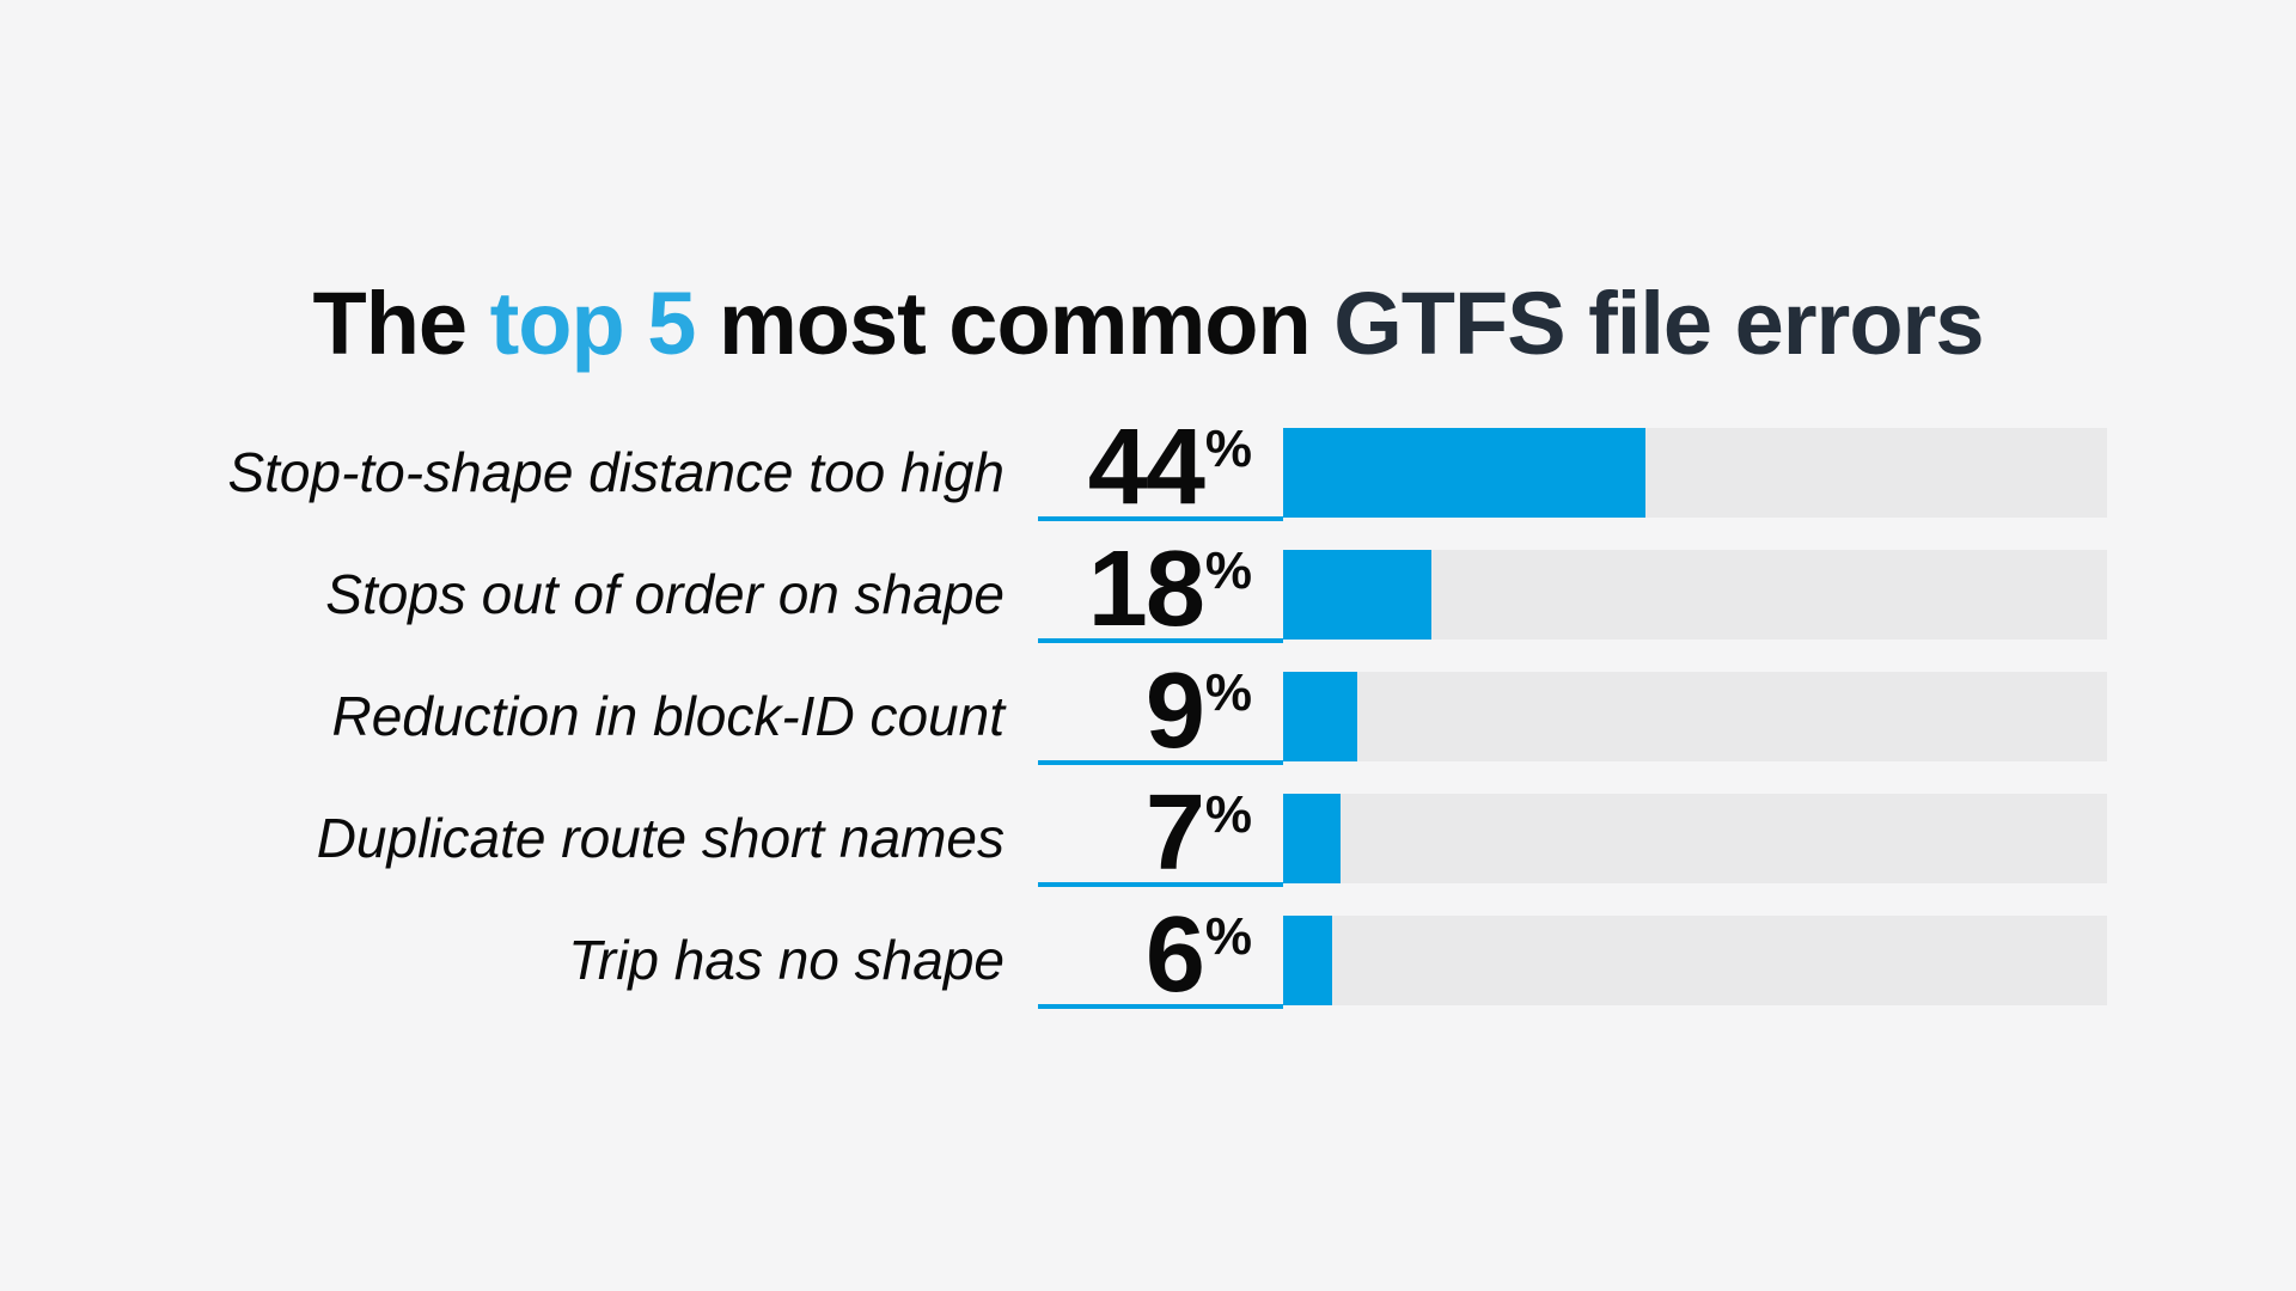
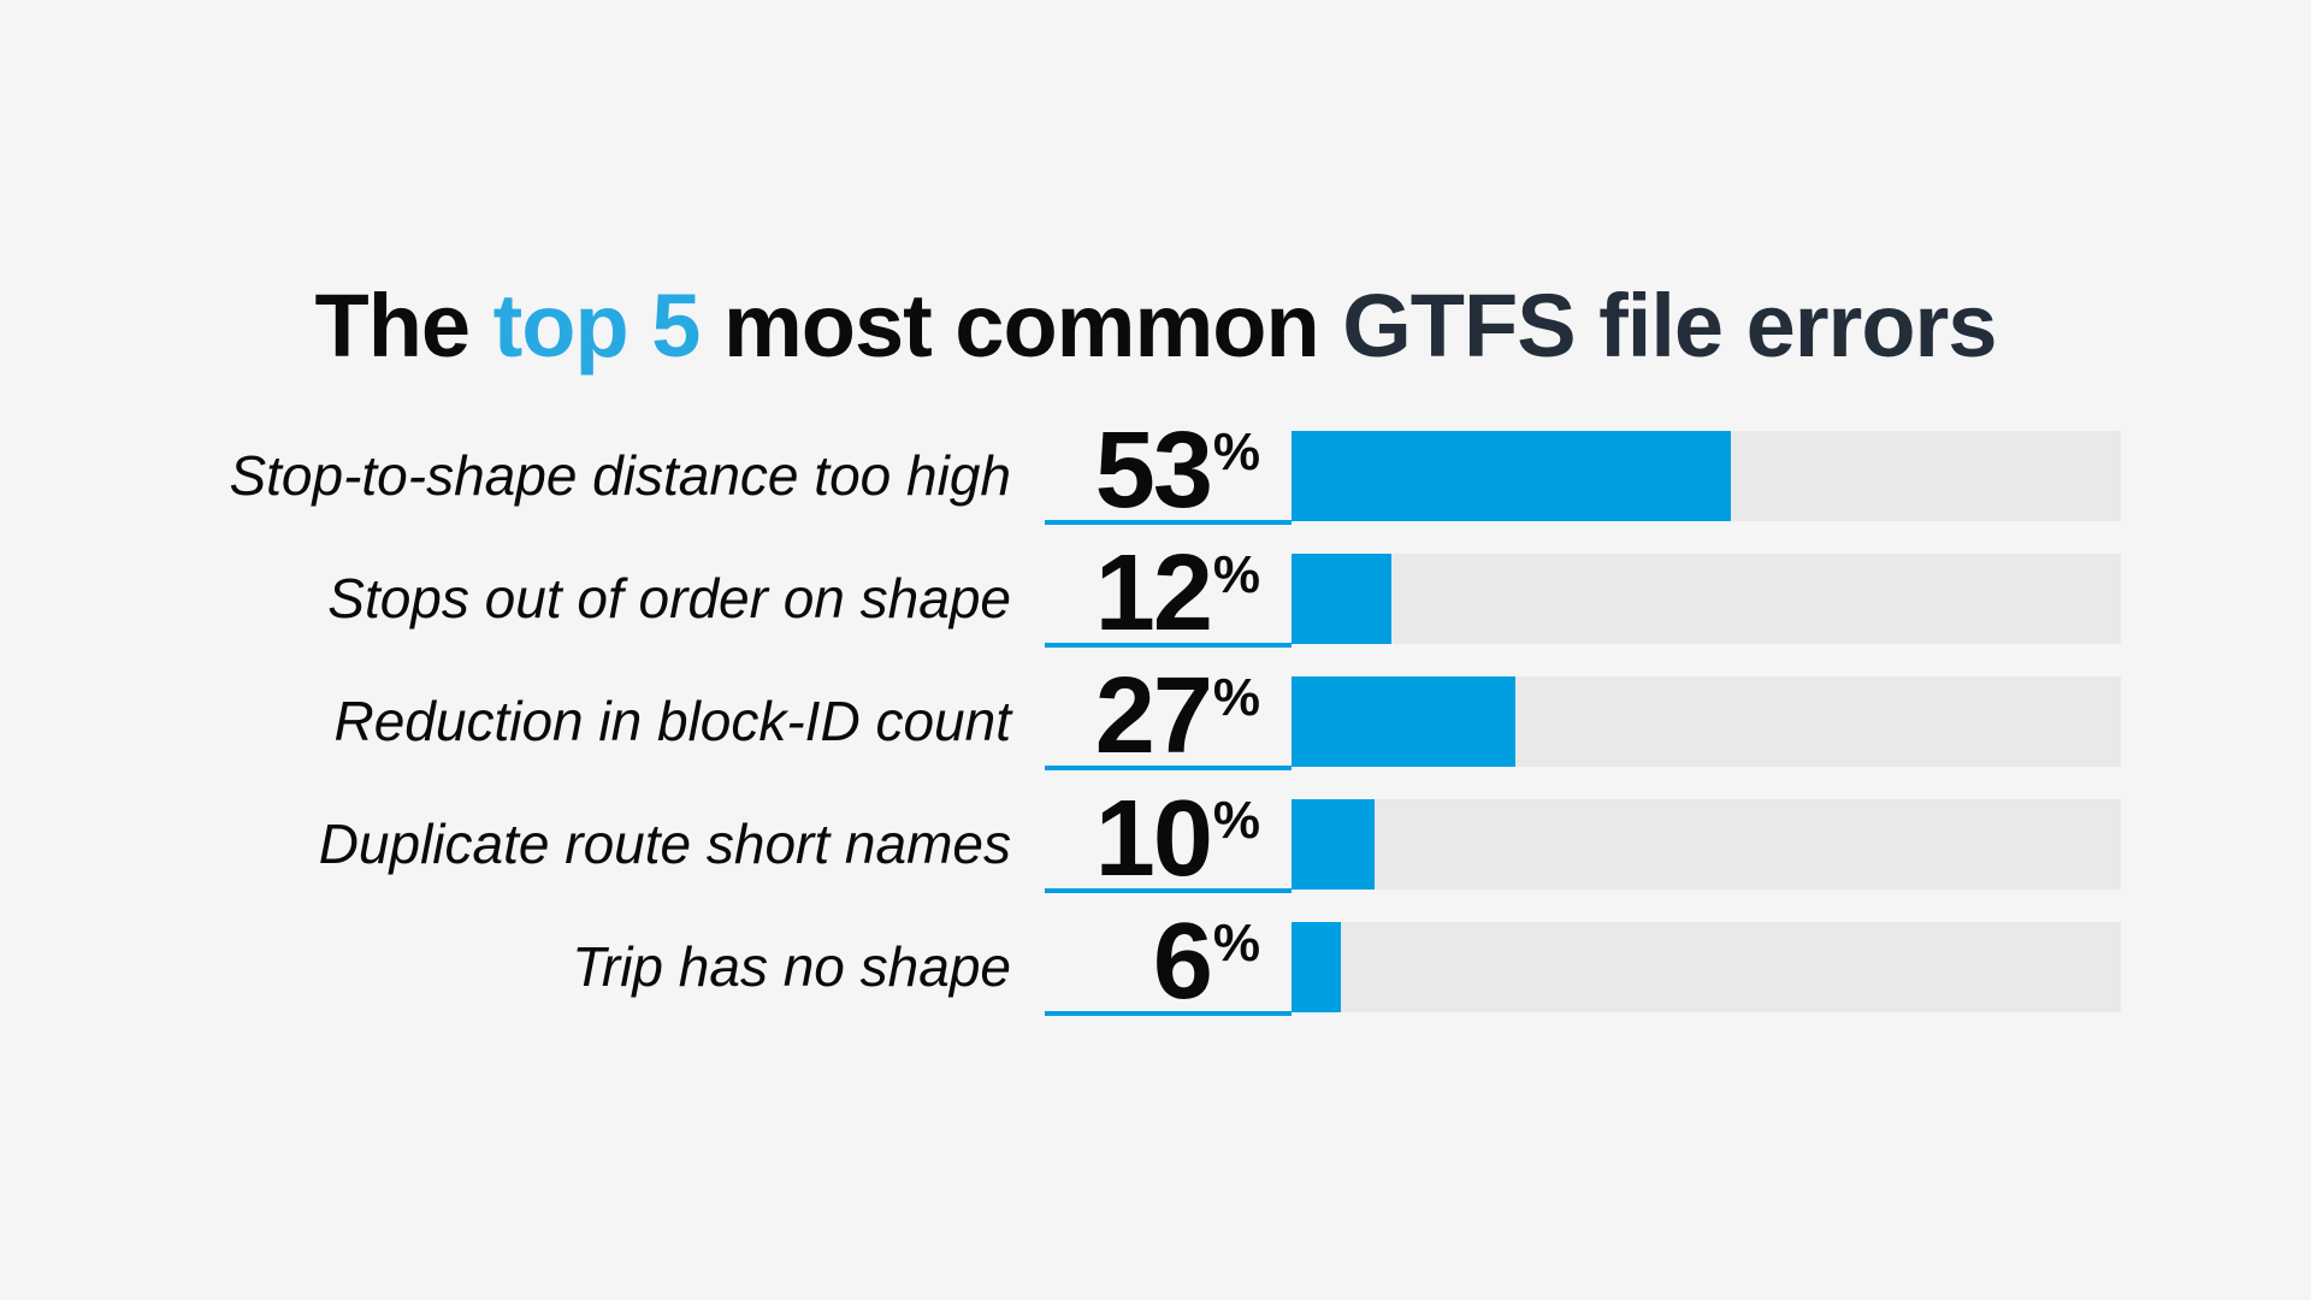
Stop-to-shape distance too high: 44 -> 53
Stops out of order on shape: 18 -> 12
Reduction in block-ID count: 9 -> 27
Duplicate route short names: 7 -> 10
